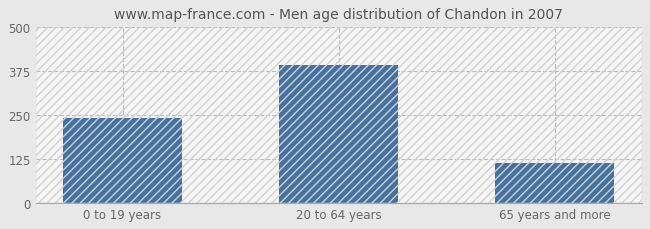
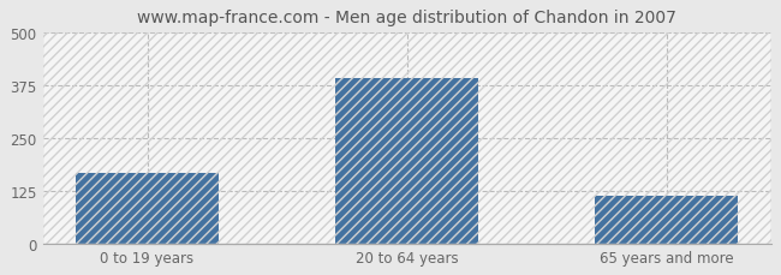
0 to 19 years: 240 -> 168
